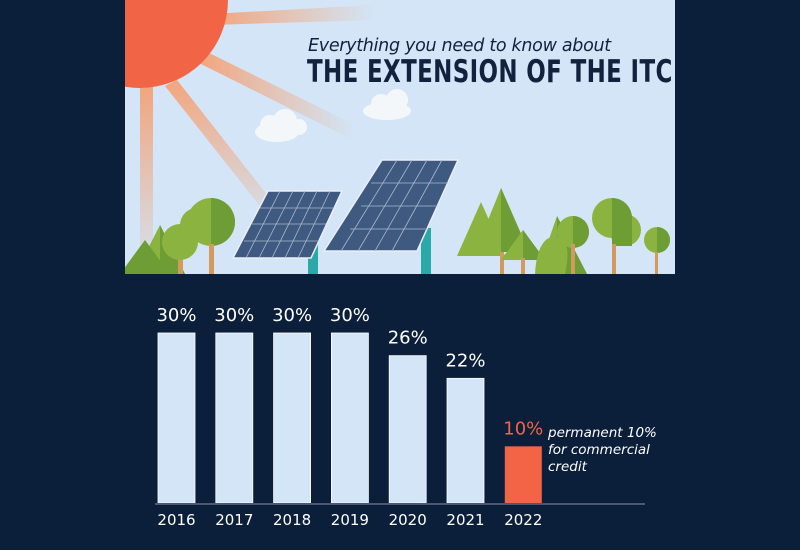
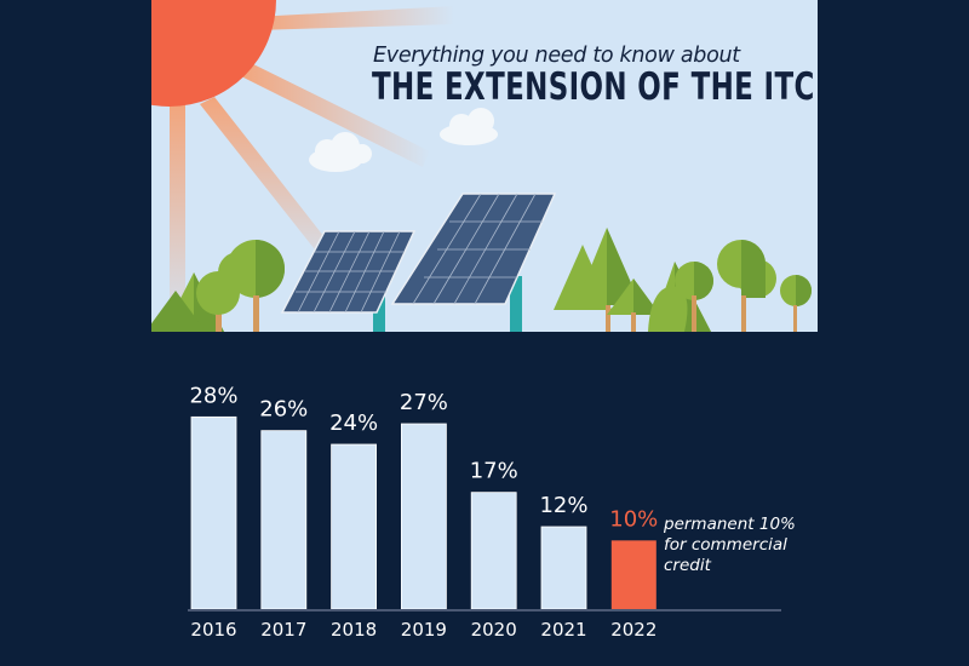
2016: 30% -> 28%
2017: 30% -> 26%
2018: 30% -> 24%
2019: 30% -> 27%
2020: 26% -> 17%
2021: 22% -> 12%
